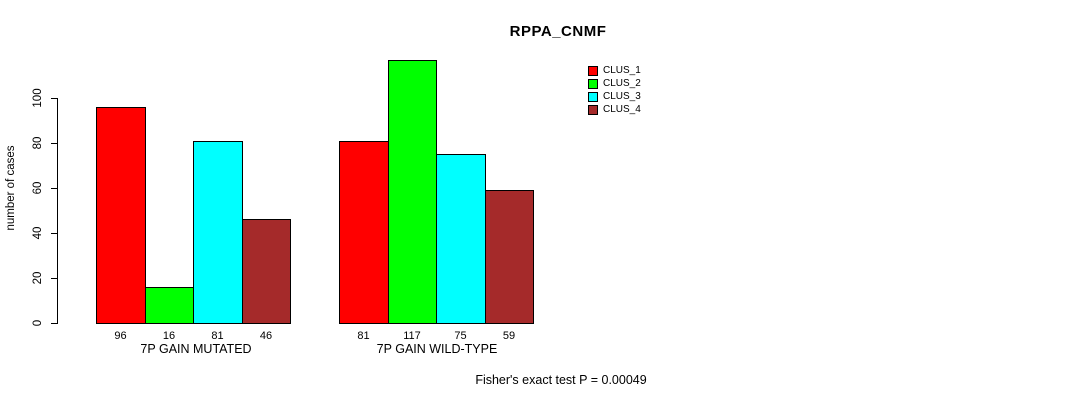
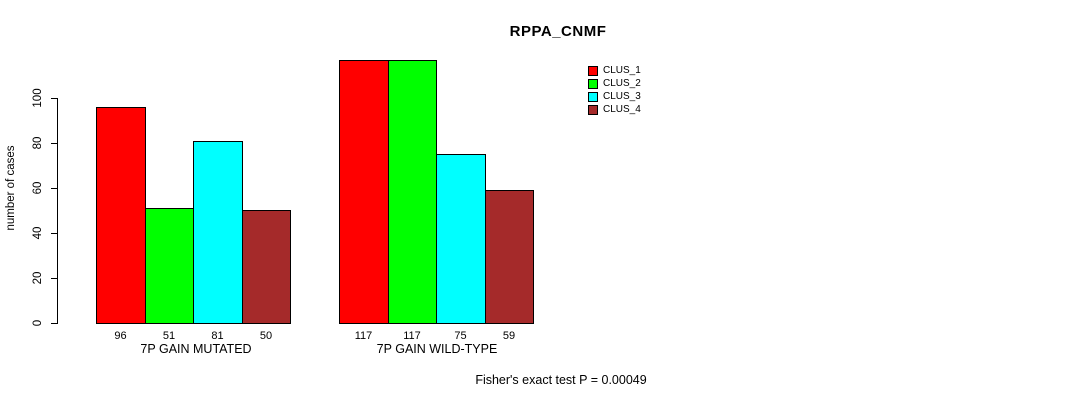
CLUS_2/7P GAIN MUTATED: 16 -> 51
CLUS_4/7P GAIN MUTATED: 46 -> 50
CLUS_1/7P GAIN WILD-TYPE: 81 -> 117
